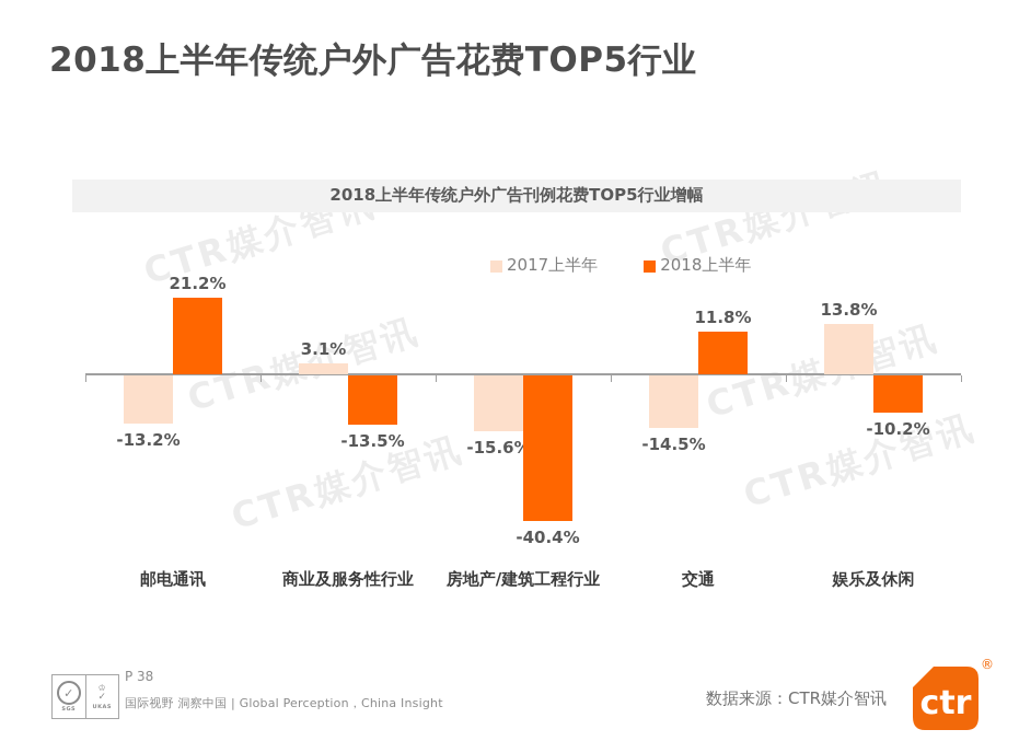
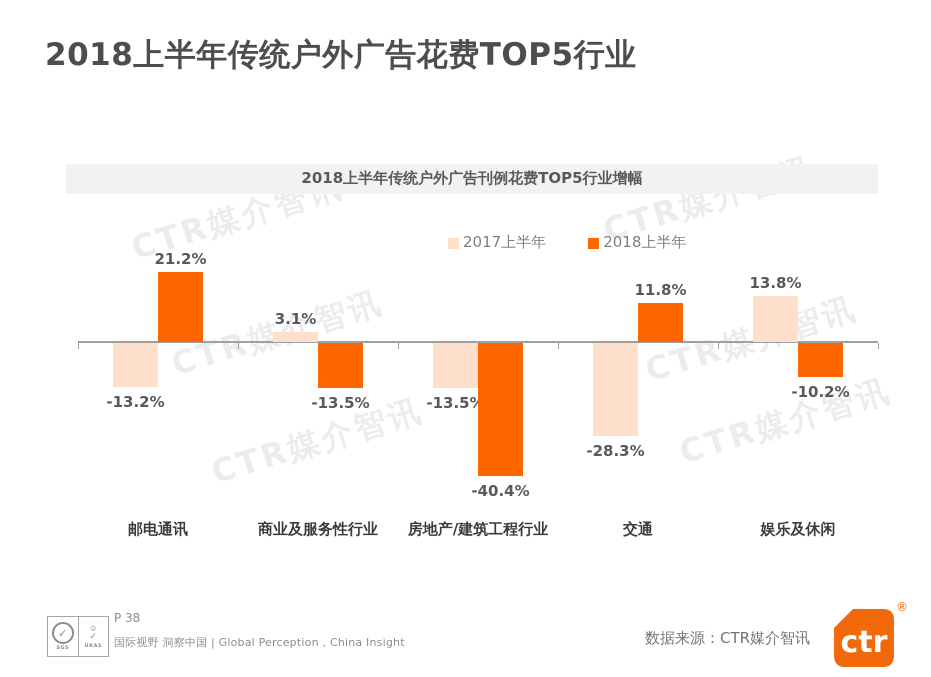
2017上半年/房地产/建筑工程行业: -15.6% -> -13.5%
2017上半年/交通: -14.5% -> -28.3%
